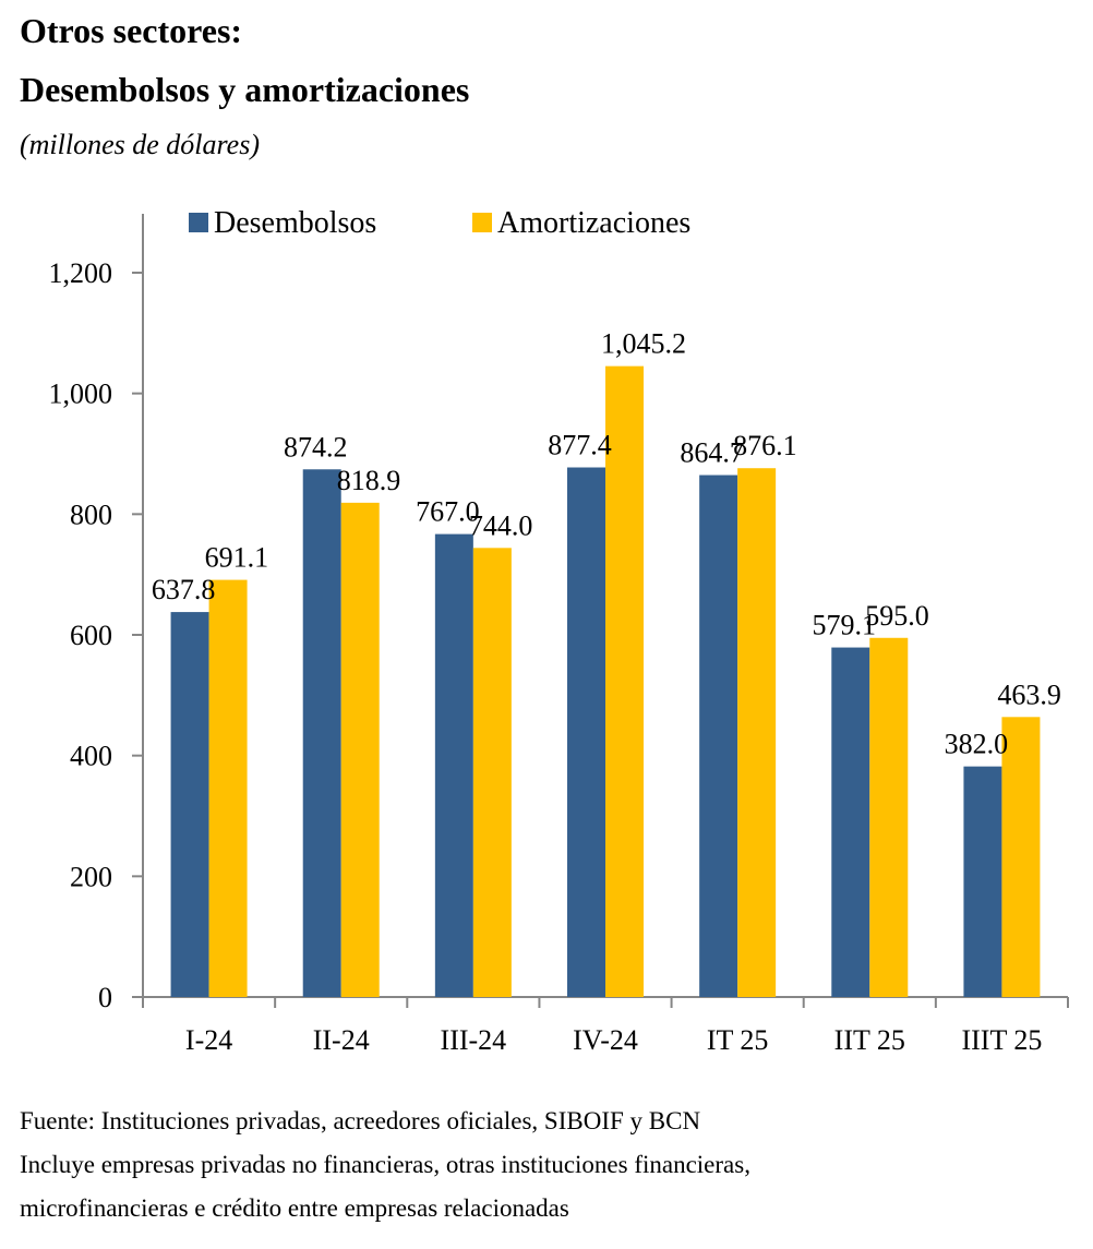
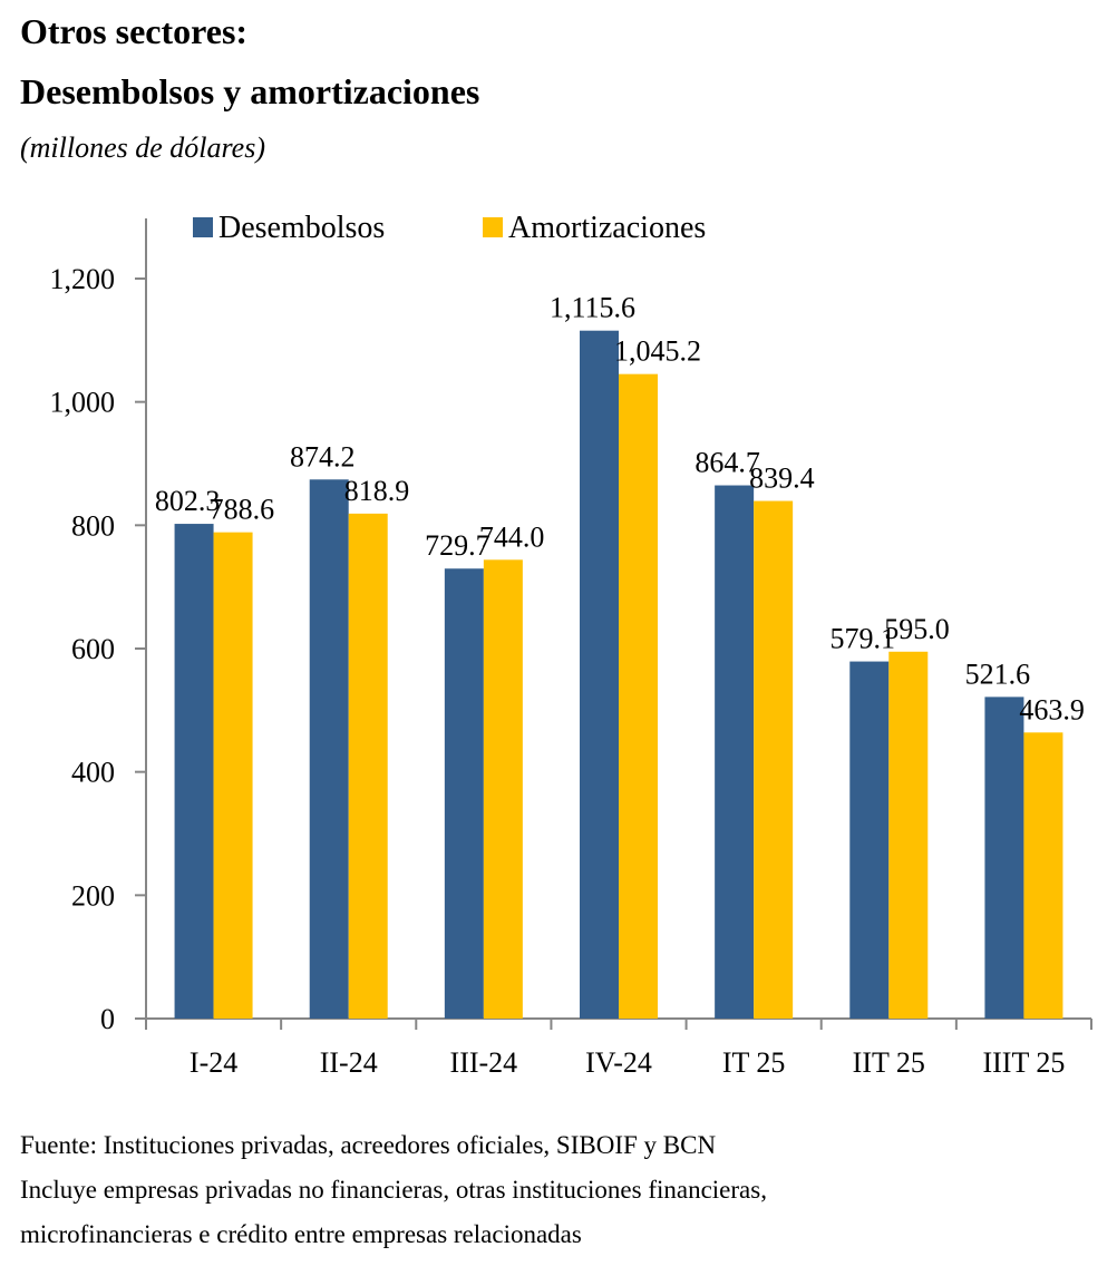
Desembolsos/I-24: 637.8 -> 802.3
Amortizaciones/I-24: 691.1 -> 788.6
Desembolsos/III-24: 767.0 -> 729.7
Desembolsos/IV-24: 877.4 -> 1,115.6
Amortizaciones/IT 25: 876.1 -> 839.4
Desembolsos/IIIT 25: 382.0 -> 521.6
